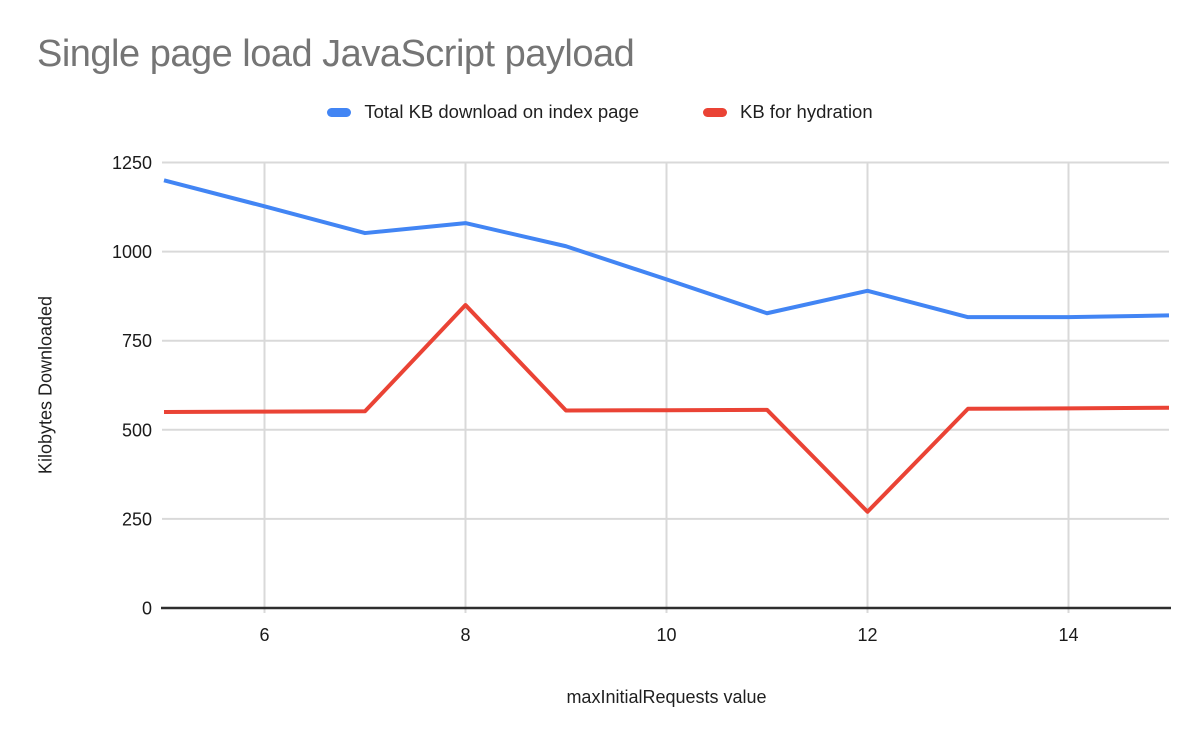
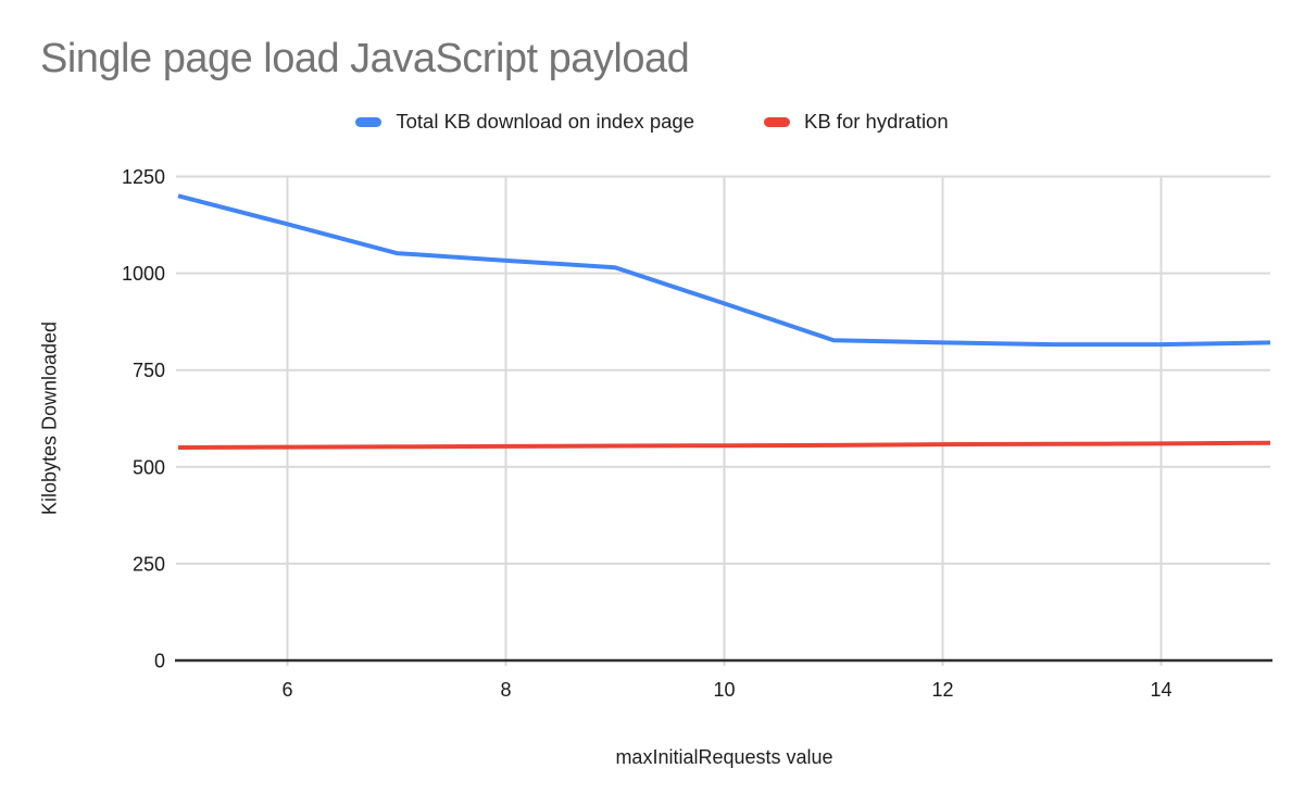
Total KB download on index page/8: 1080 -> 1030
KB for hydration/8: 850 -> 550
Total KB download on index page/12: 890 -> 820
KB for hydration/12: 270 -> 560
